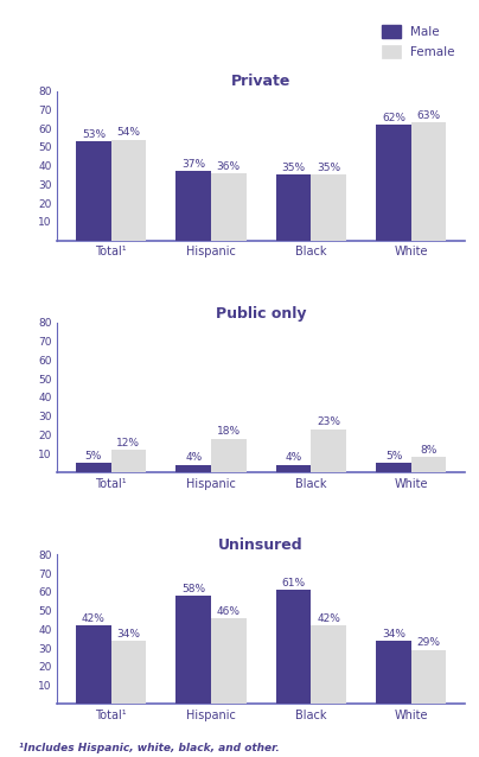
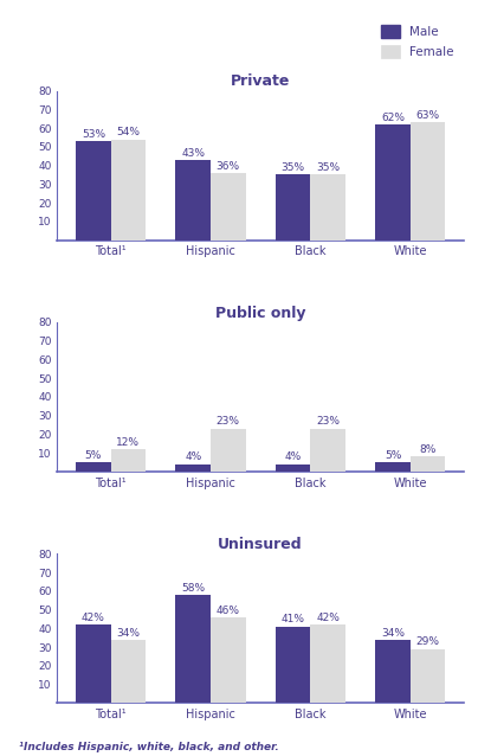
Private/Male/Hispanic: 37% -> 43%
Public only/Female/Hispanic: 18% -> 23%
Uninsured/Male/Black: 61% -> 41%
